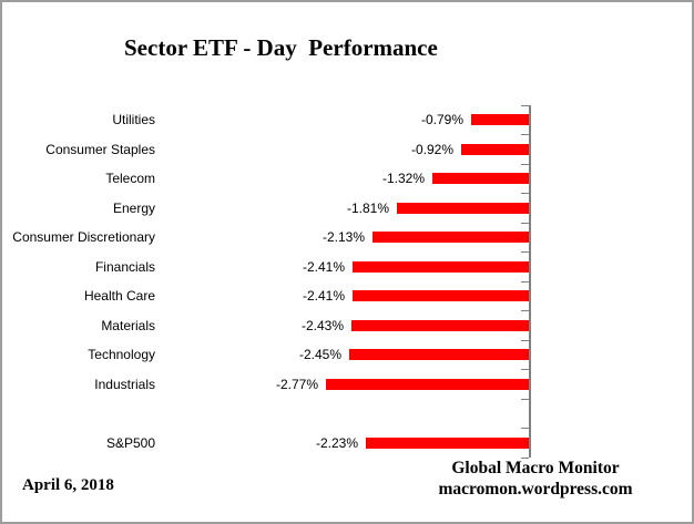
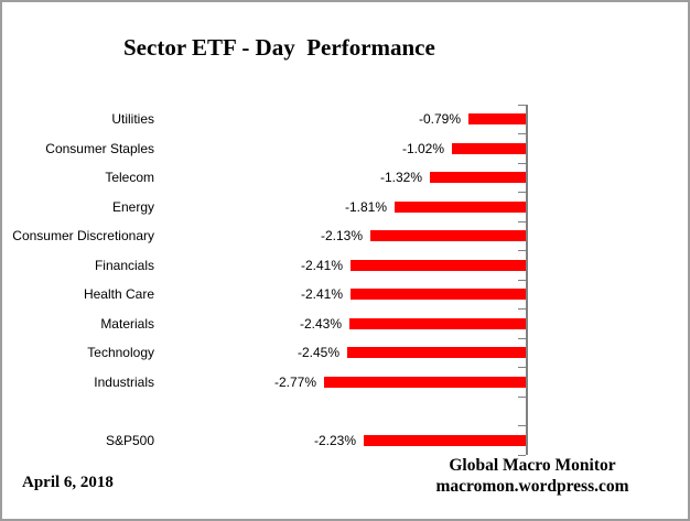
Consumer Staples: -0.92% -> -1.02%
